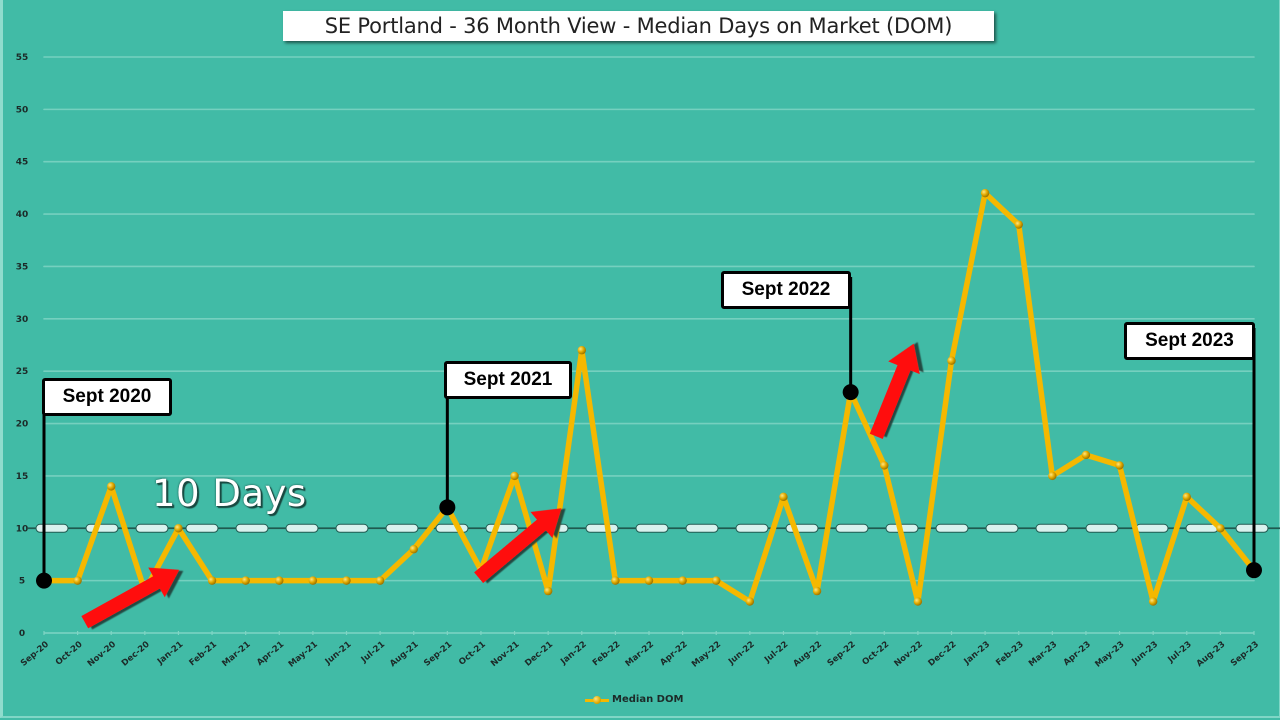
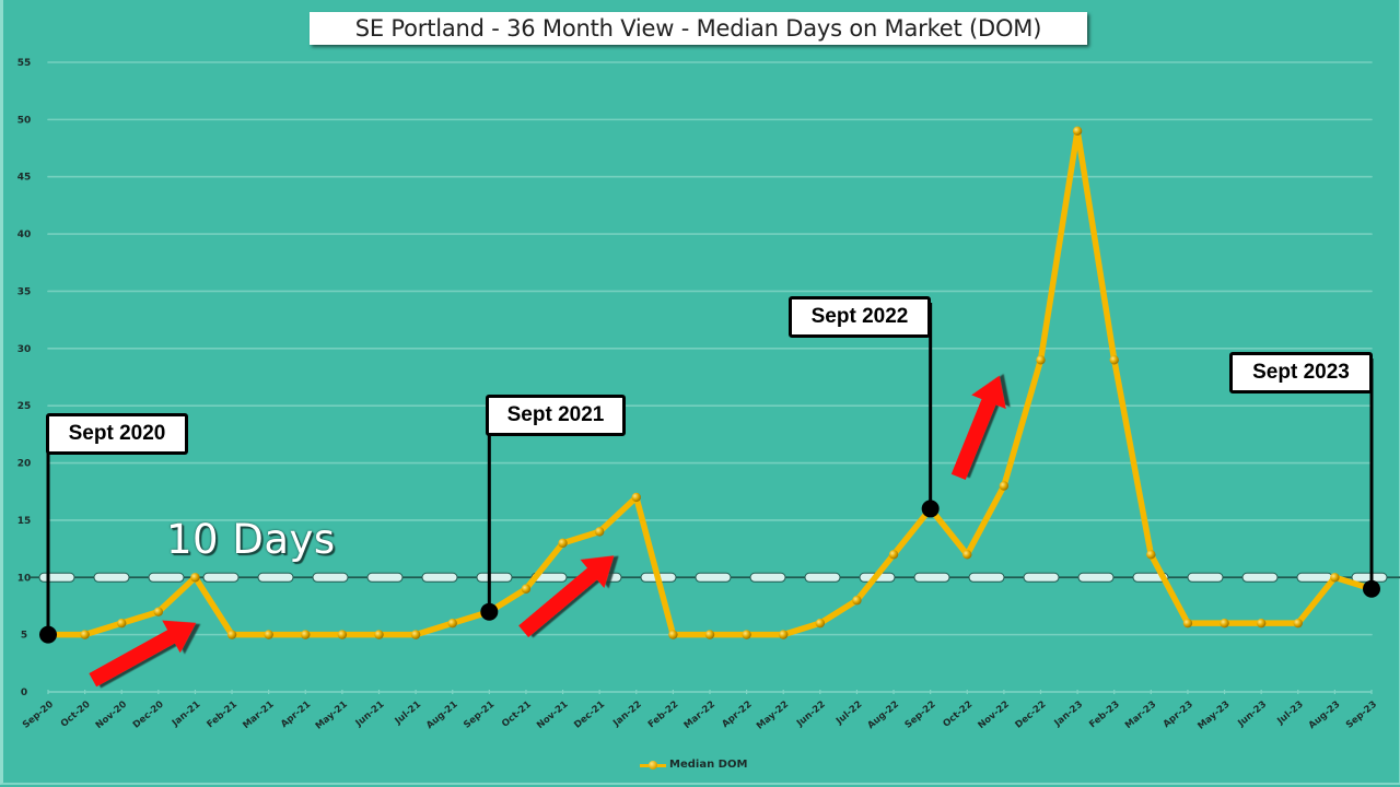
Nov-20: 14 -> 6
Dec-20: 4 -> 7
Aug-21: 8 -> 6
Sep-21: 12 -> 7
Oct-21: 6 -> 9
Nov-21: 15 -> 13
Dec-21: 4 -> 14
Jan-22: 27 -> 17
Jun-22: 3 -> 6
Jul-22: 13 -> 8
Aug-22: 4 -> 12
Sep-22: 23 -> 16
Oct-22: 16 -> 12
Nov-22: 3 -> 18
Dec-22: 26 -> 29
Jan-23: 42 -> 49
Feb-23: 39 -> 29
Mar-23: 15 -> 12
Apr-23: 17 -> 6
May-23: 16 -> 6
Jun-23: 3 -> 6
Jul-23: 13 -> 6
Sep-23: 6 -> 9
